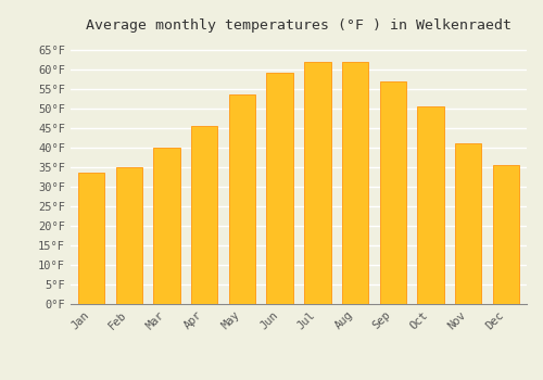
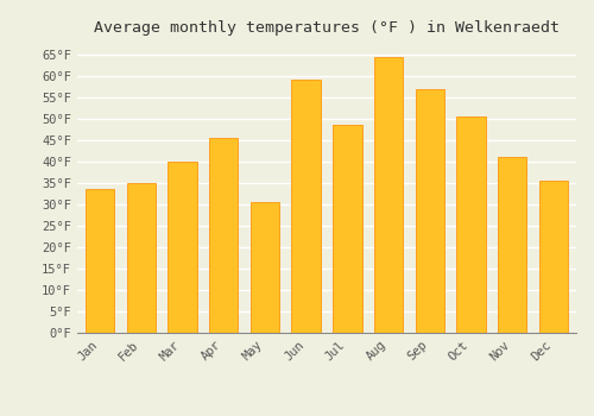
May: 53.5°F -> 30.5°F
Jul: 62.0°F -> 48.5°F
Aug: 62.0°F -> 64.5°F
